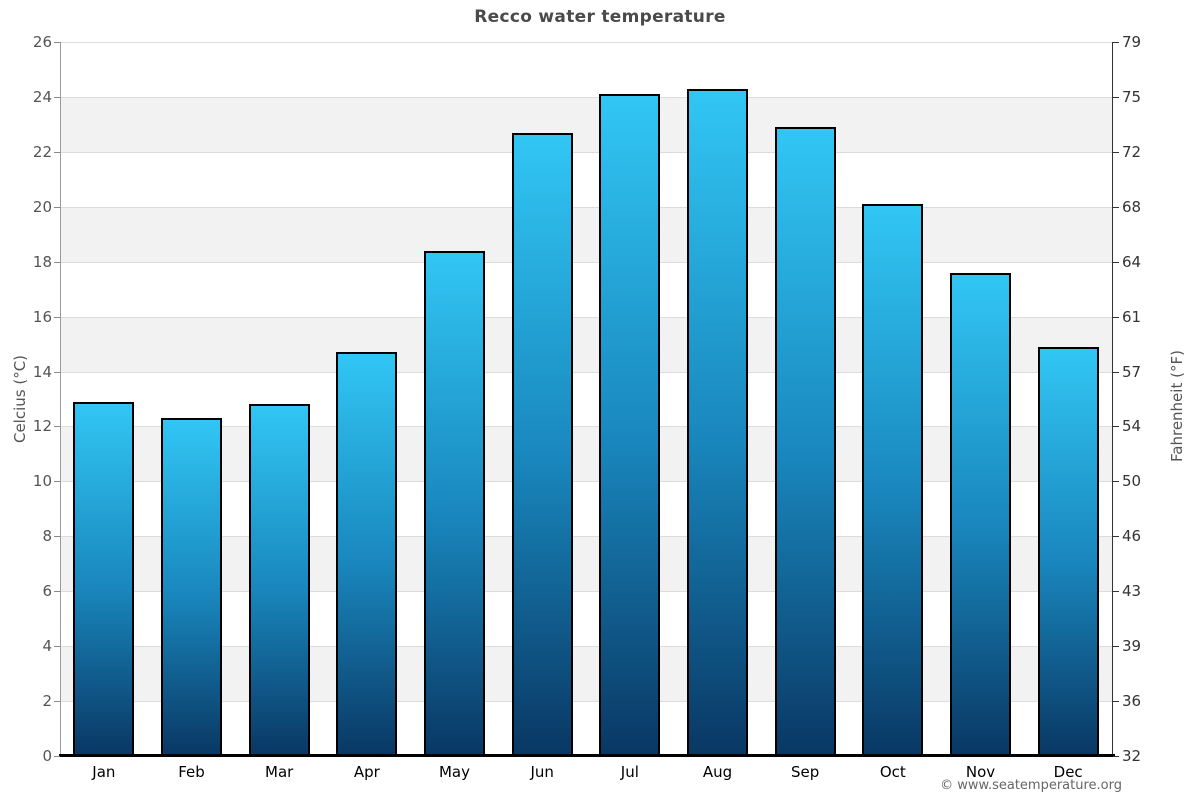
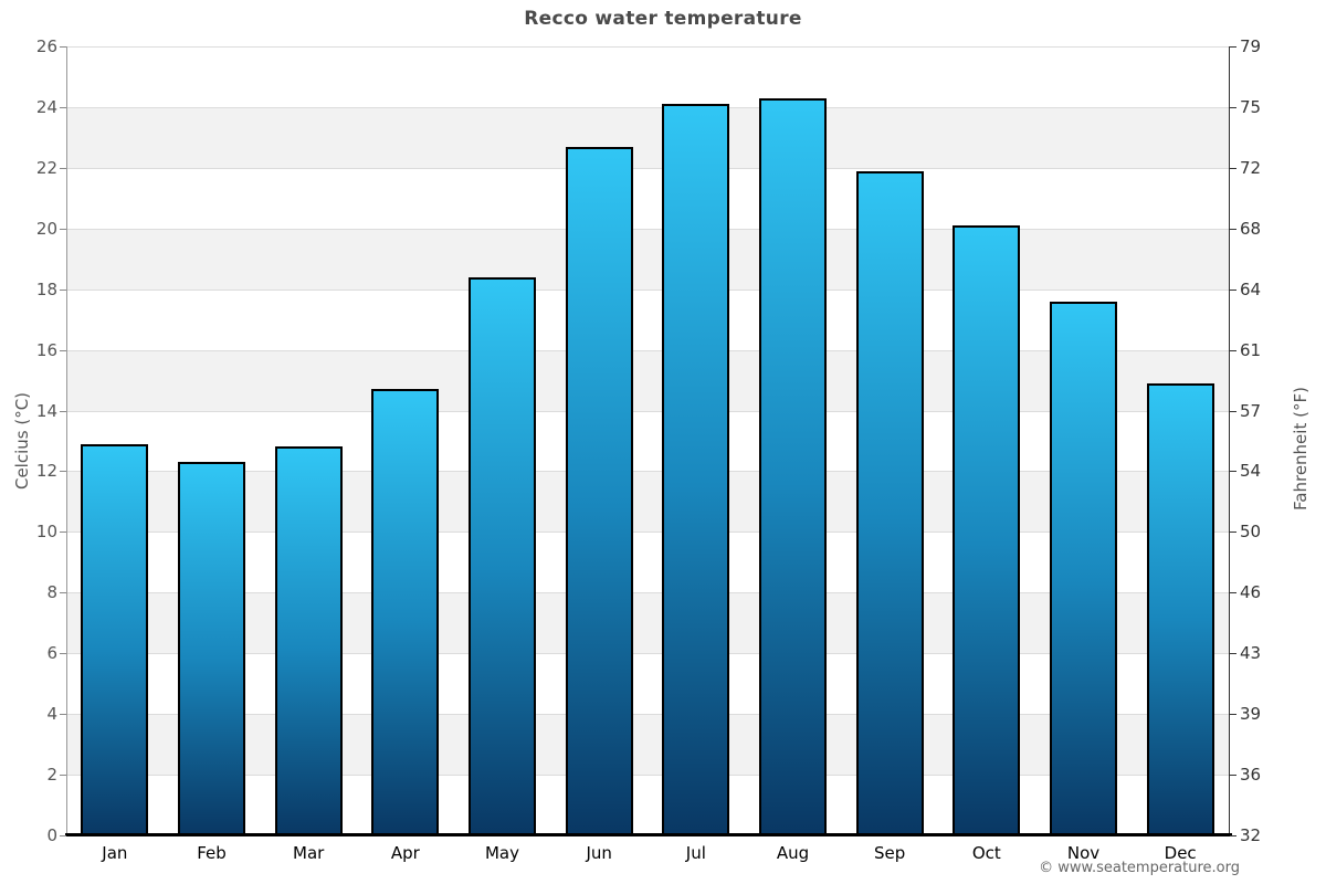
Sep: 22.9 -> 21.9
